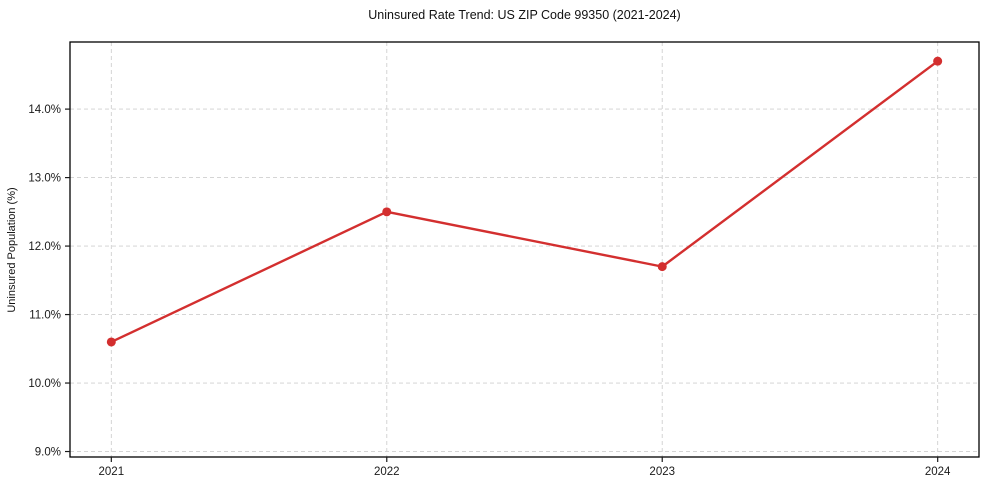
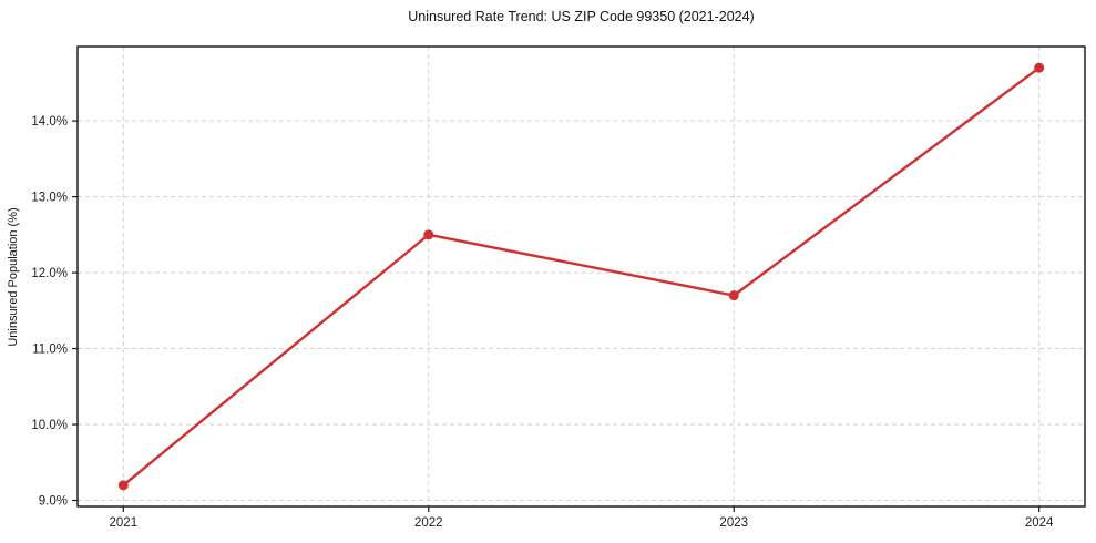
2021: 10.6% -> 9.2%
